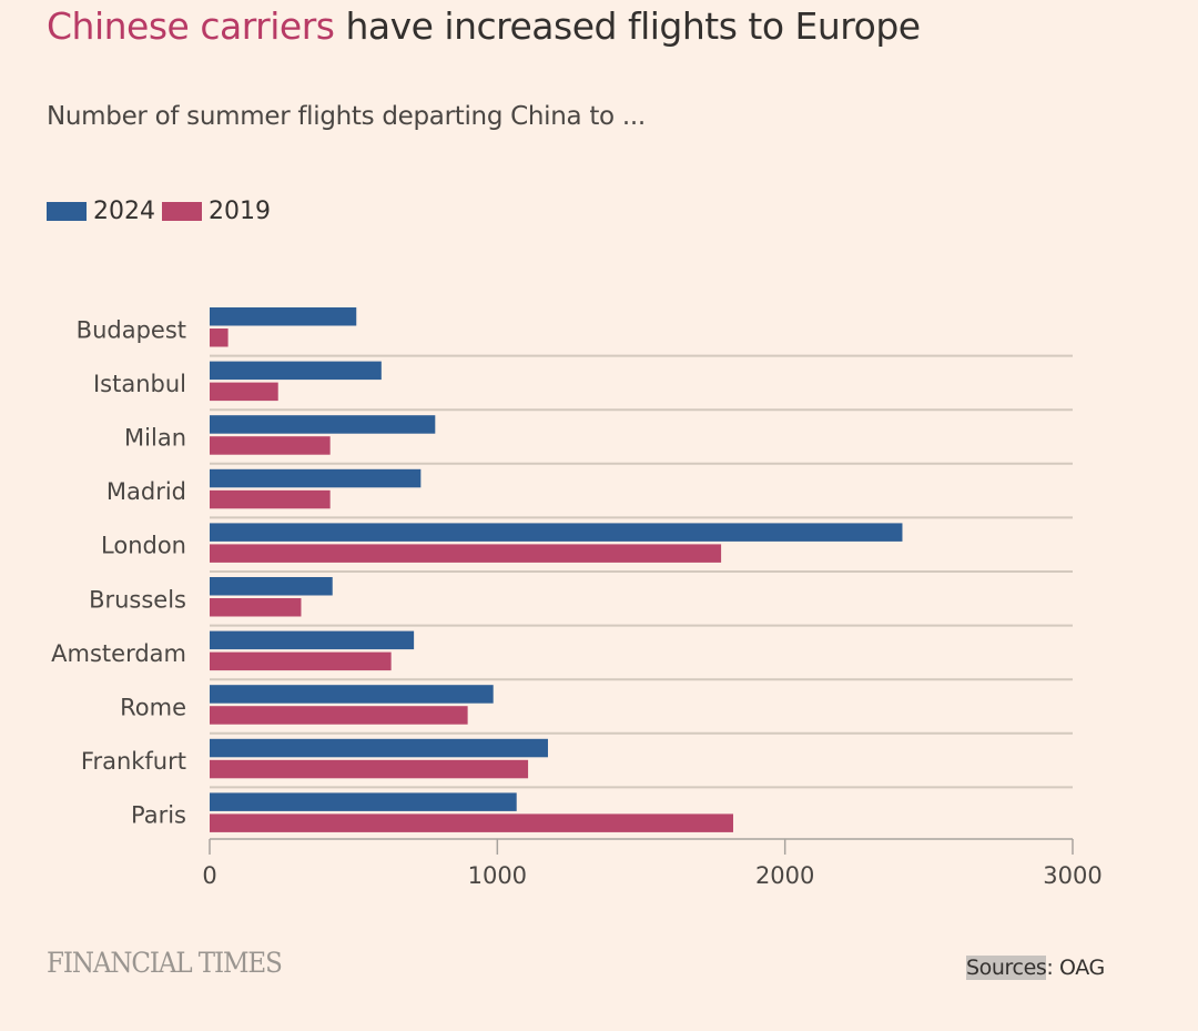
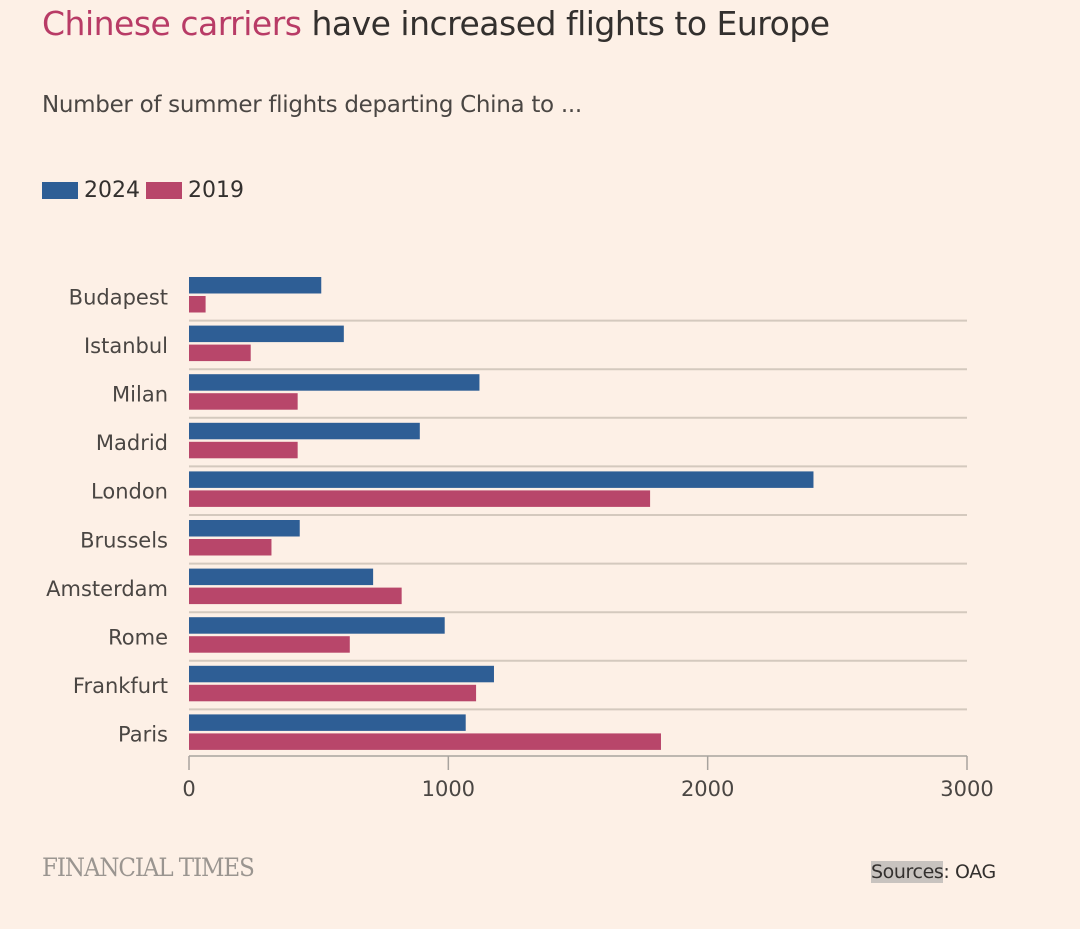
2024/Milan: 780 -> 1120
2024/Madrid: 730 -> 890
2019/Amsterdam: 630 -> 820
2019/Rome: 900 -> 620
